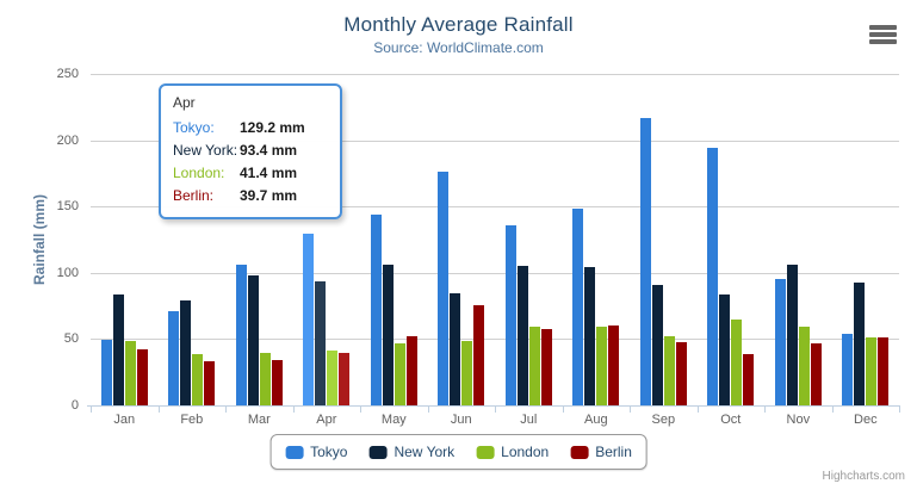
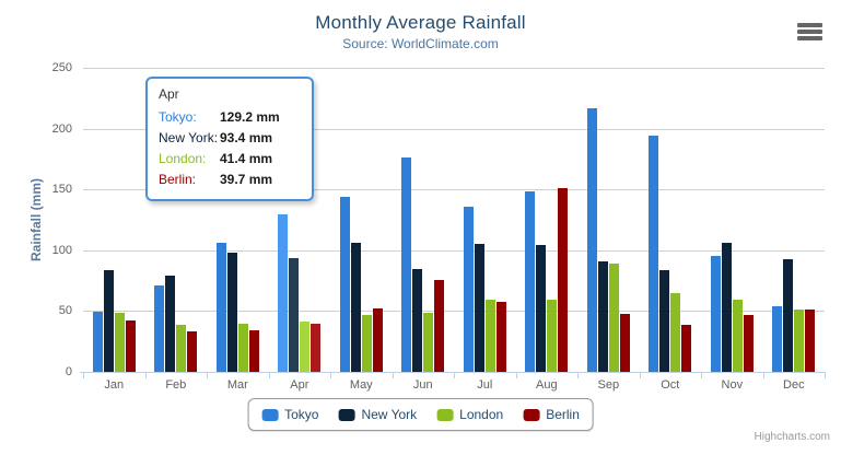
Berlin/Aug: 60 -> 151
London/Sep: 52 -> 89
